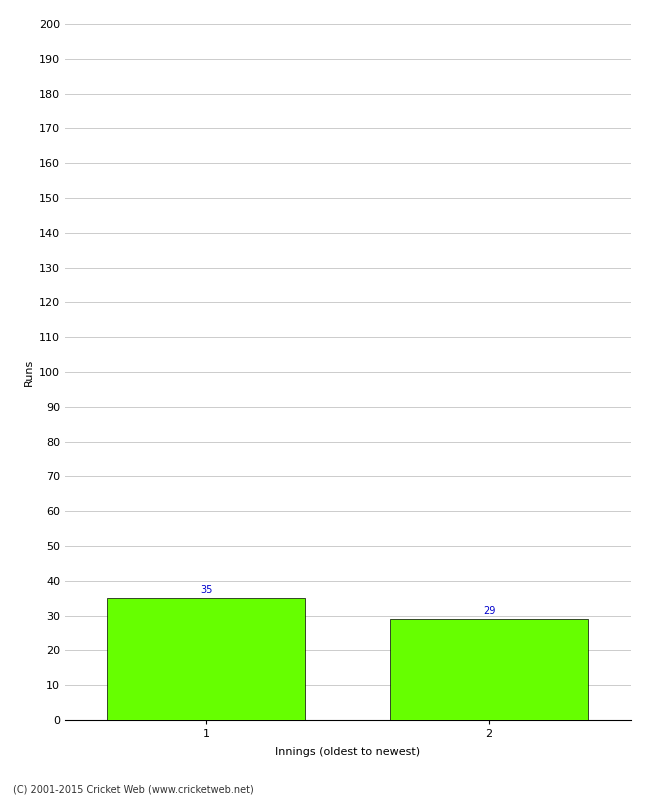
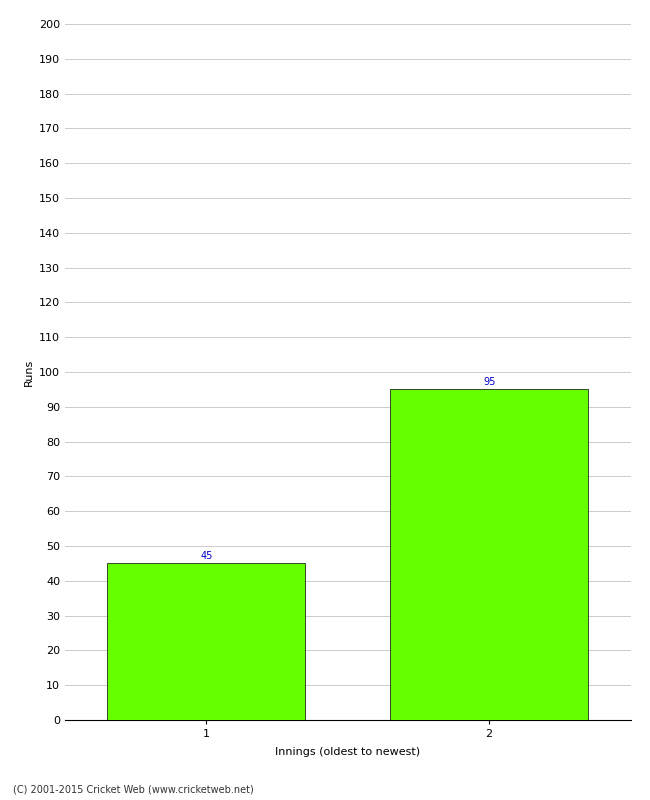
1: 35 -> 45
2: 29 -> 95
